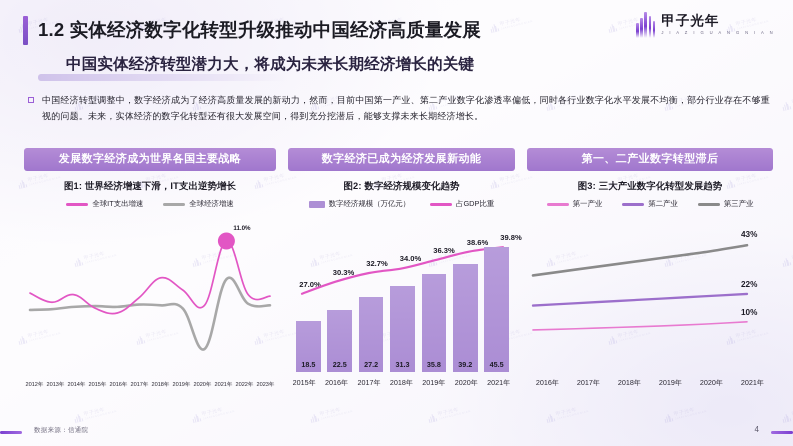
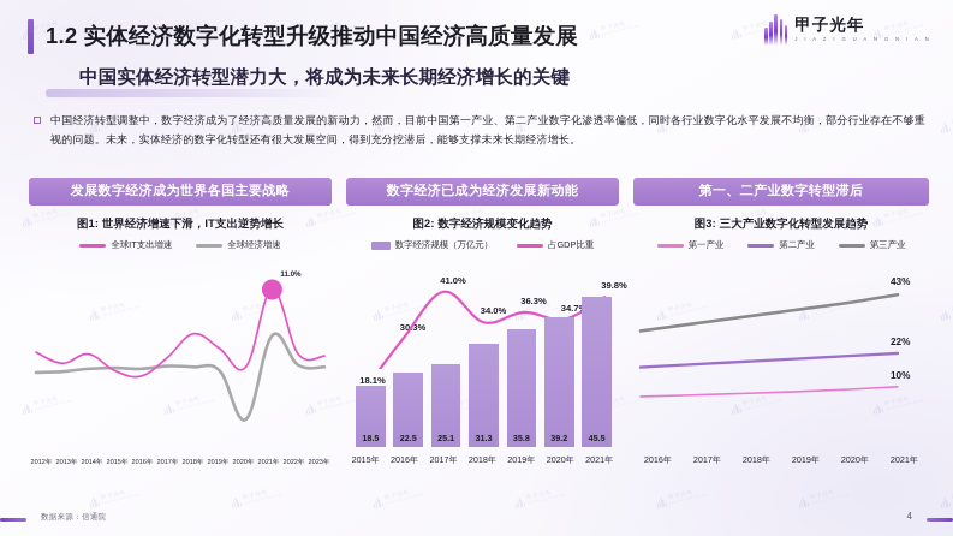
图2: 数字经济规模变化趋势/占GDP比重/2015年: 27.0% -> 18.1%
图2: 数字经济规模变化趋势/数字经济规模（万亿元）/2017年: 27.2 -> 25.1
图2: 数字经济规模变化趋势/占GDP比重/2017年: 32.7% -> 41.0%
图2: 数字经济规模变化趋势/占GDP比重/2020年: 38.6% -> 34.7%
